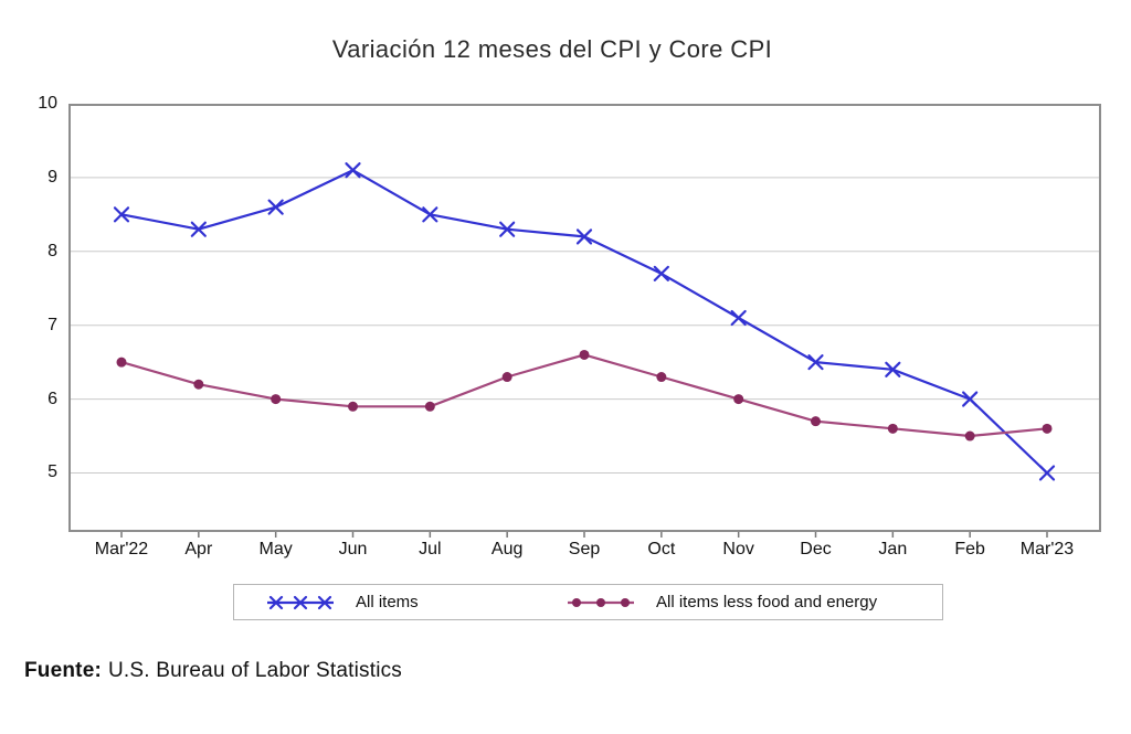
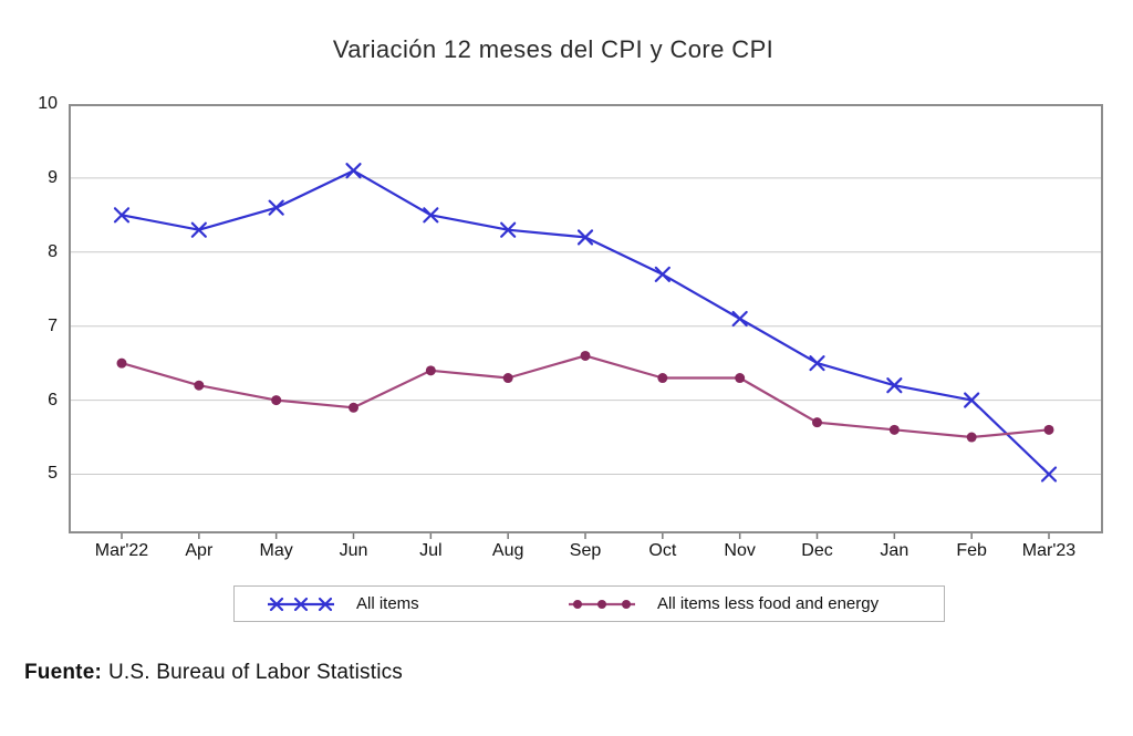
All items less food and energy/Jul: 5.9 -> 6.4
All items less food and energy/Nov: 6.0 -> 6.3
All items/Jan: 6.4 -> 6.2
